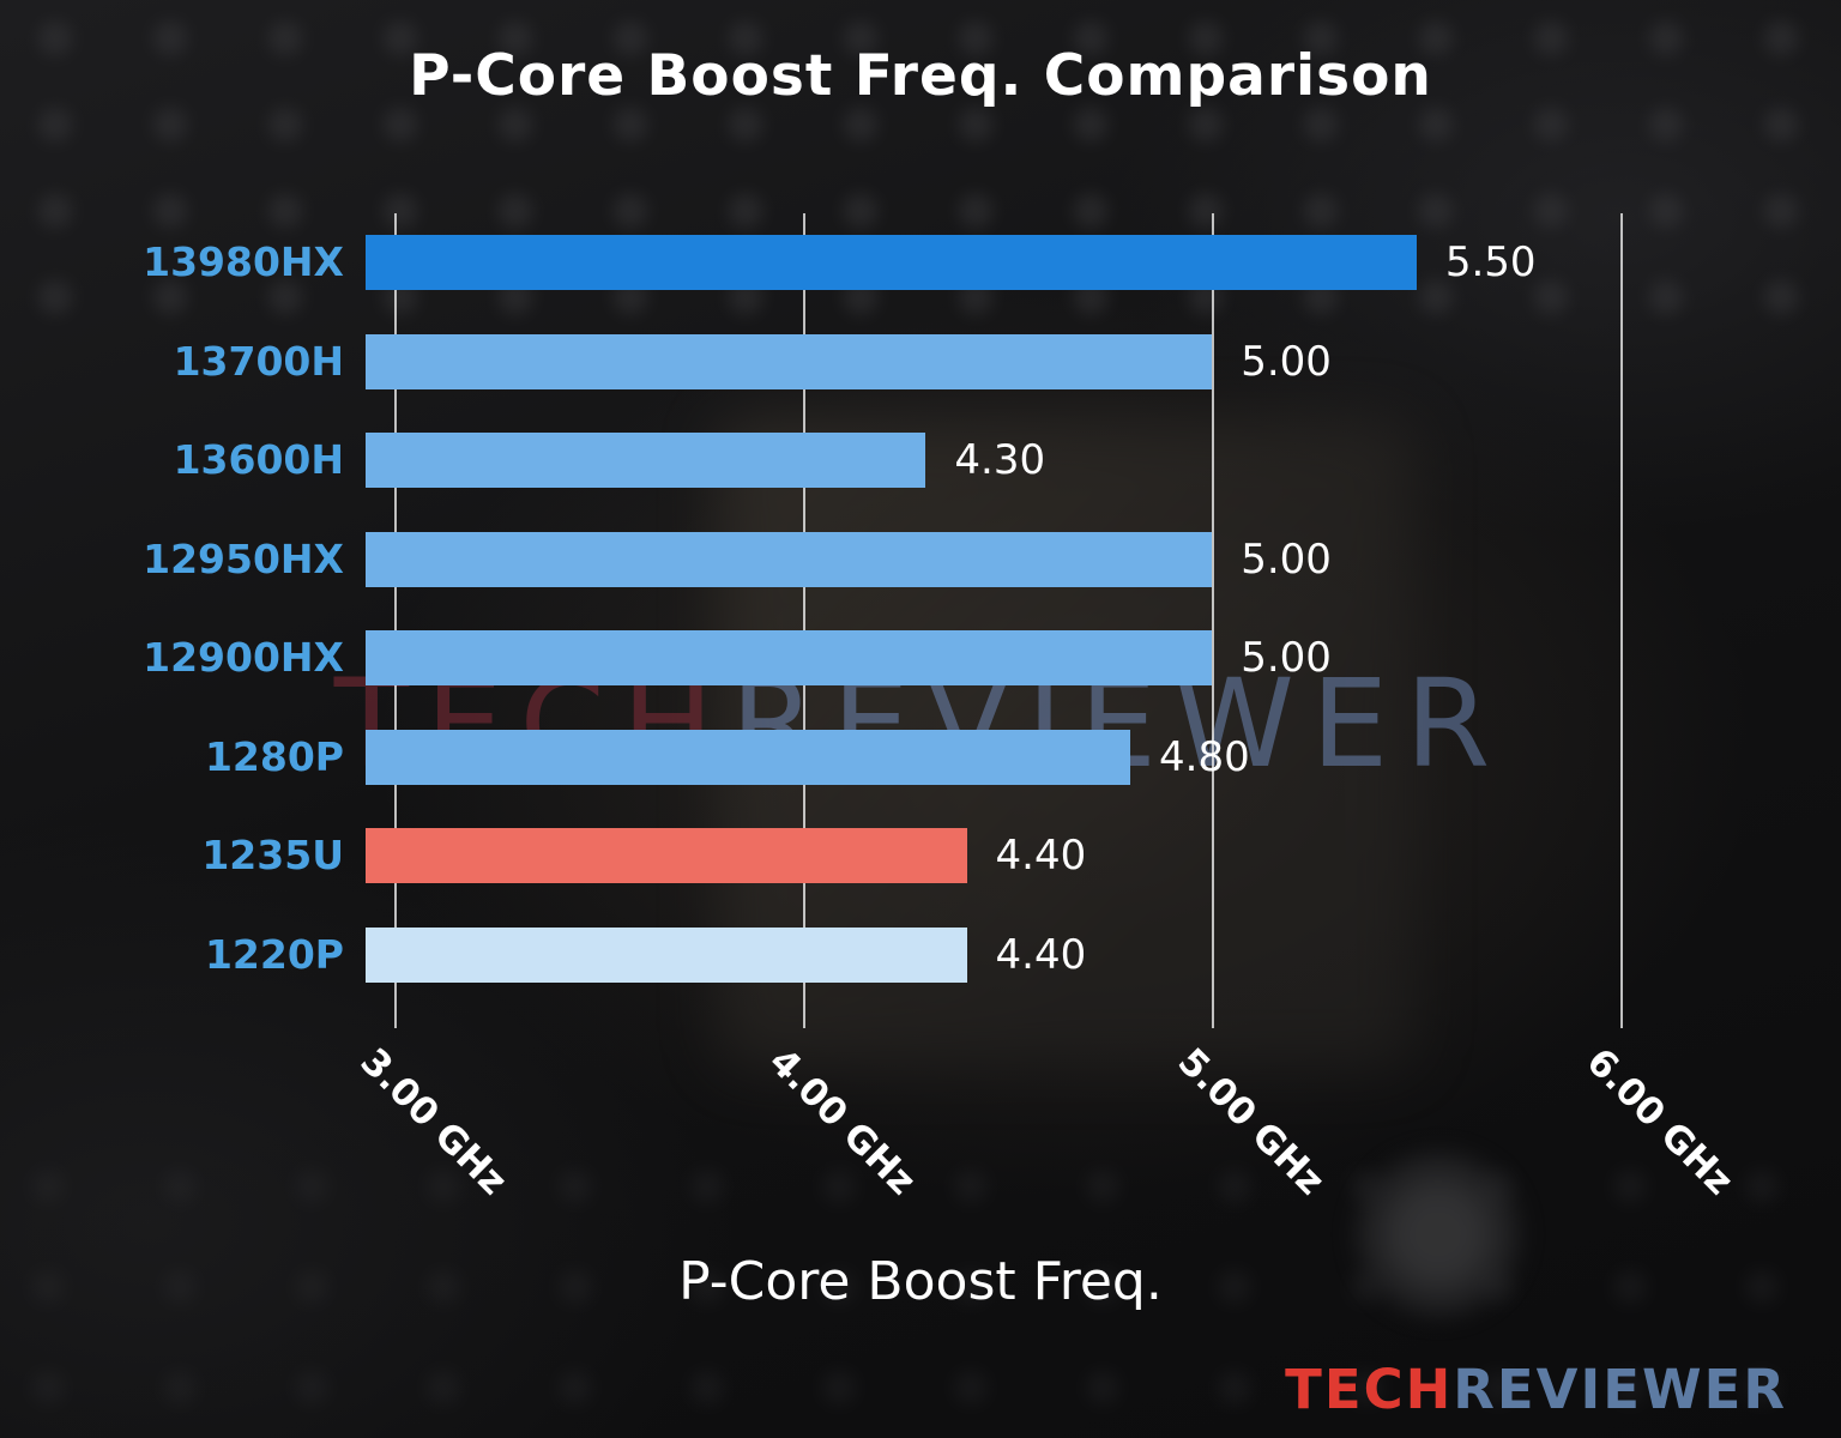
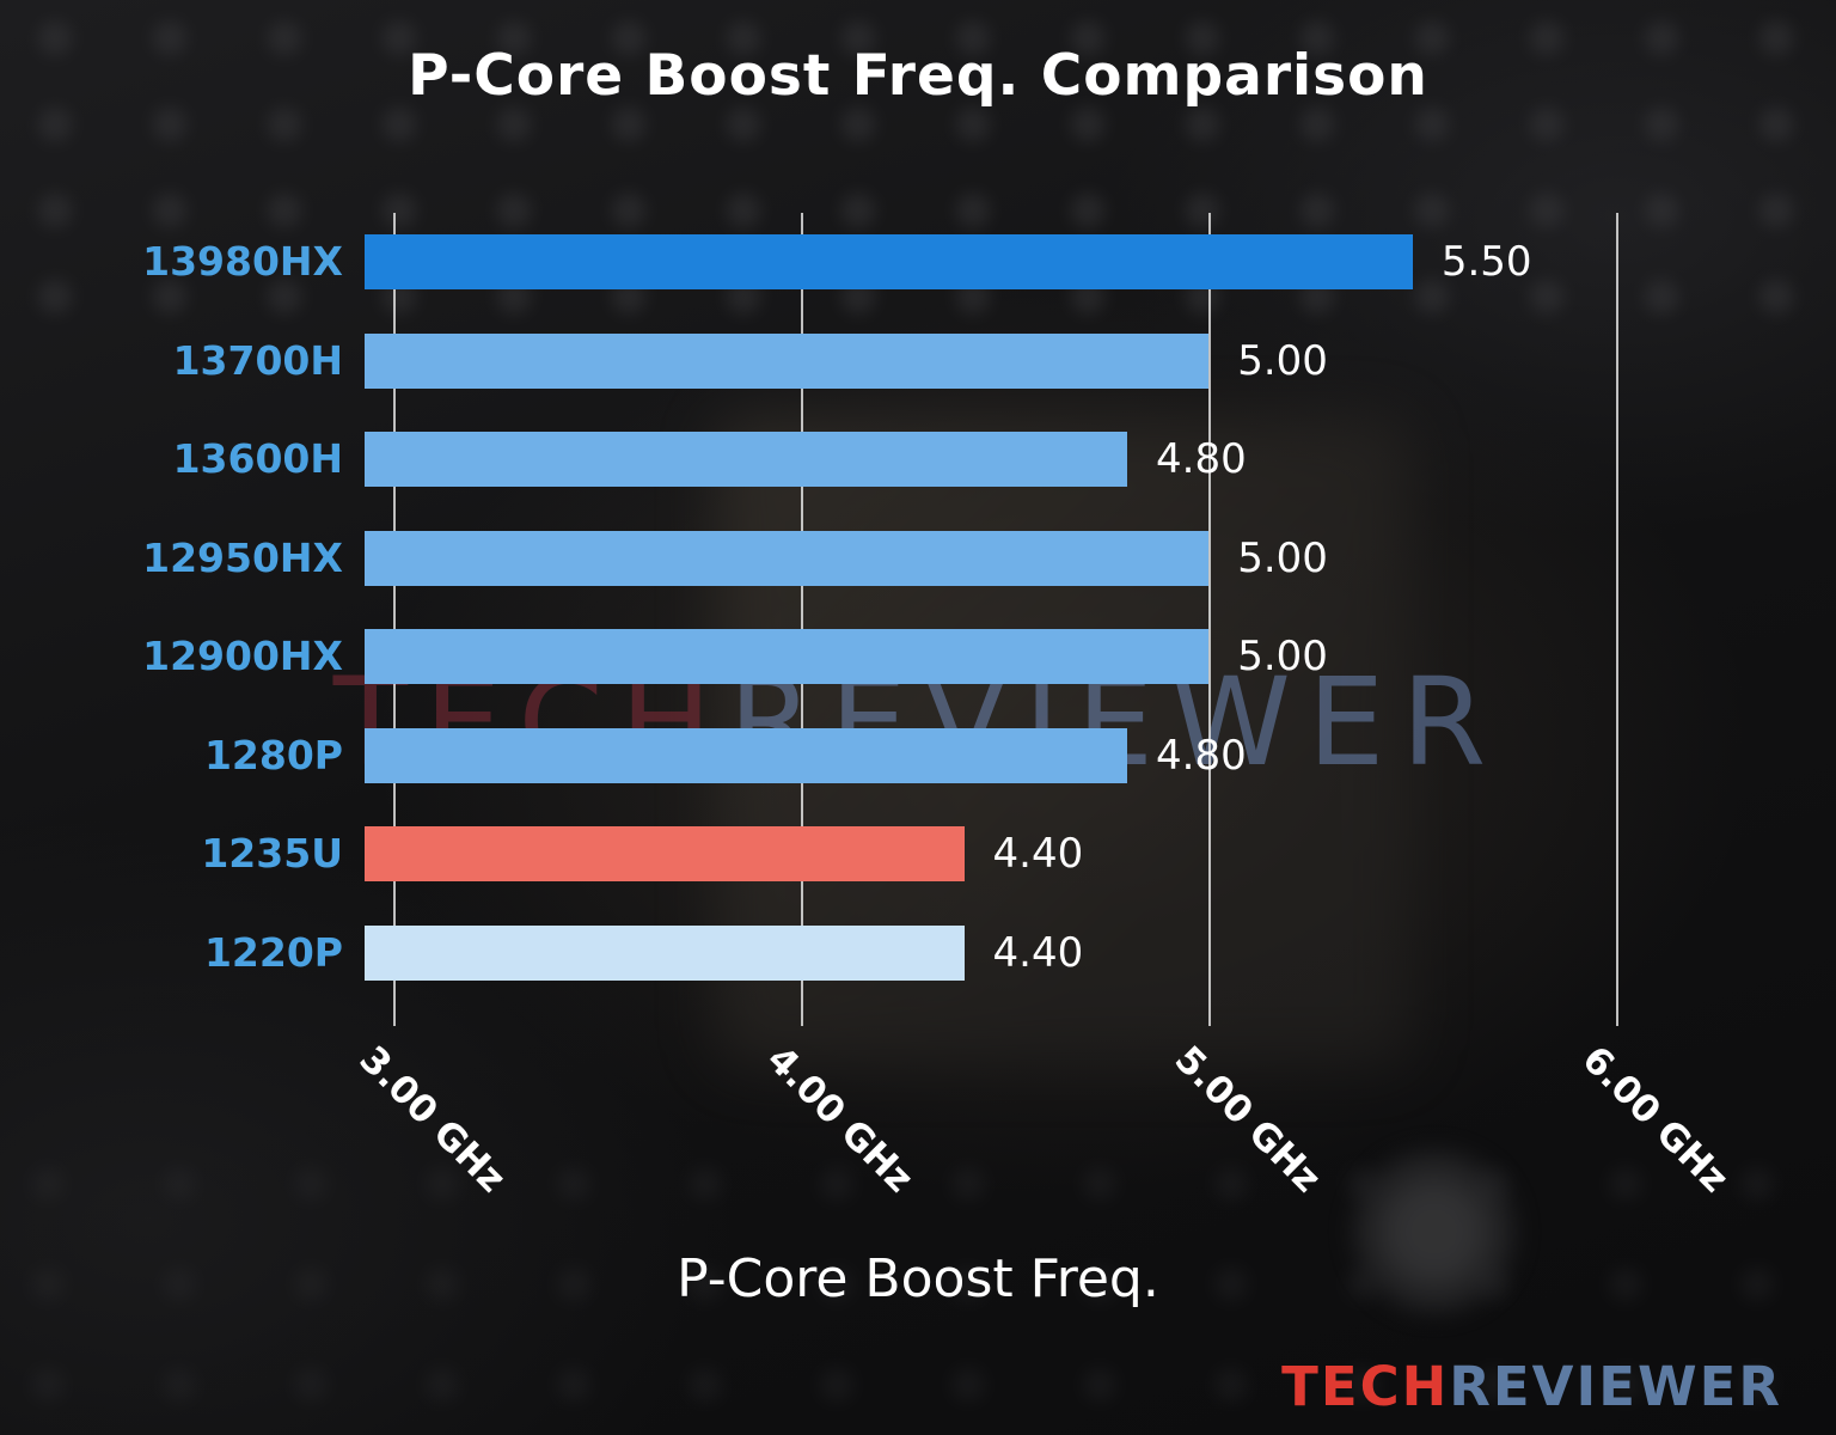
13600H: 4.30 -> 4.80
